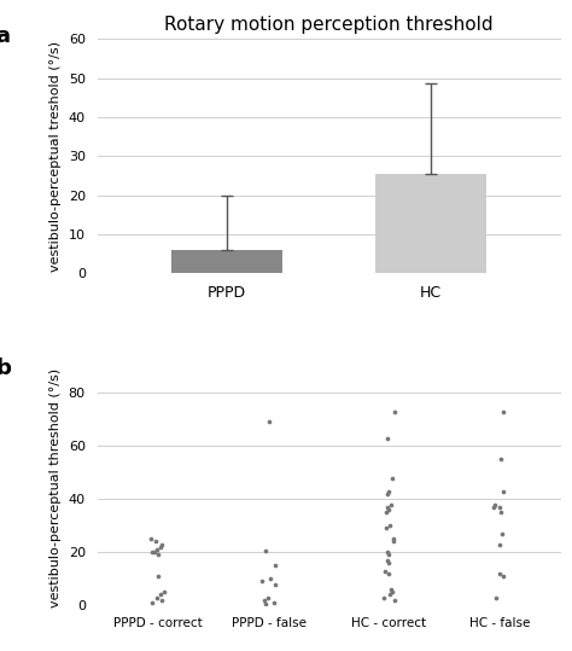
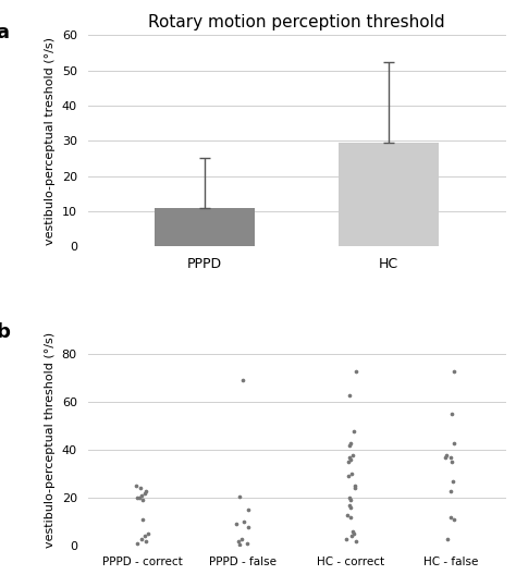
Rotary motion perception threshold/PPPD: 6.0 -> 11.0
Rotary motion perception threshold/HC: 25.5 -> 29.5
